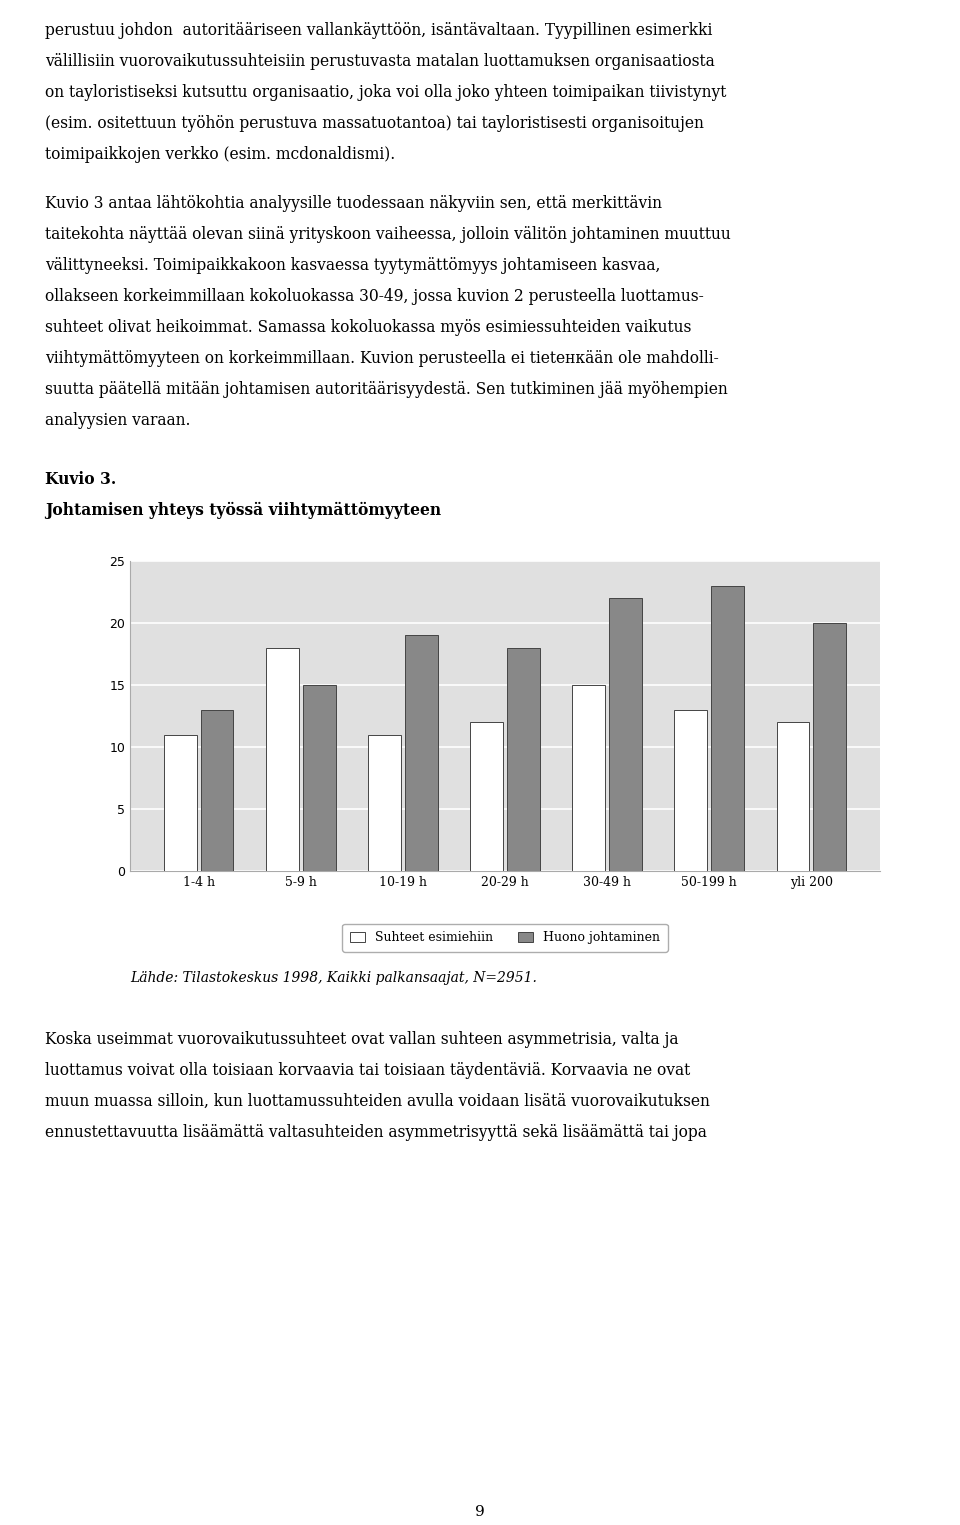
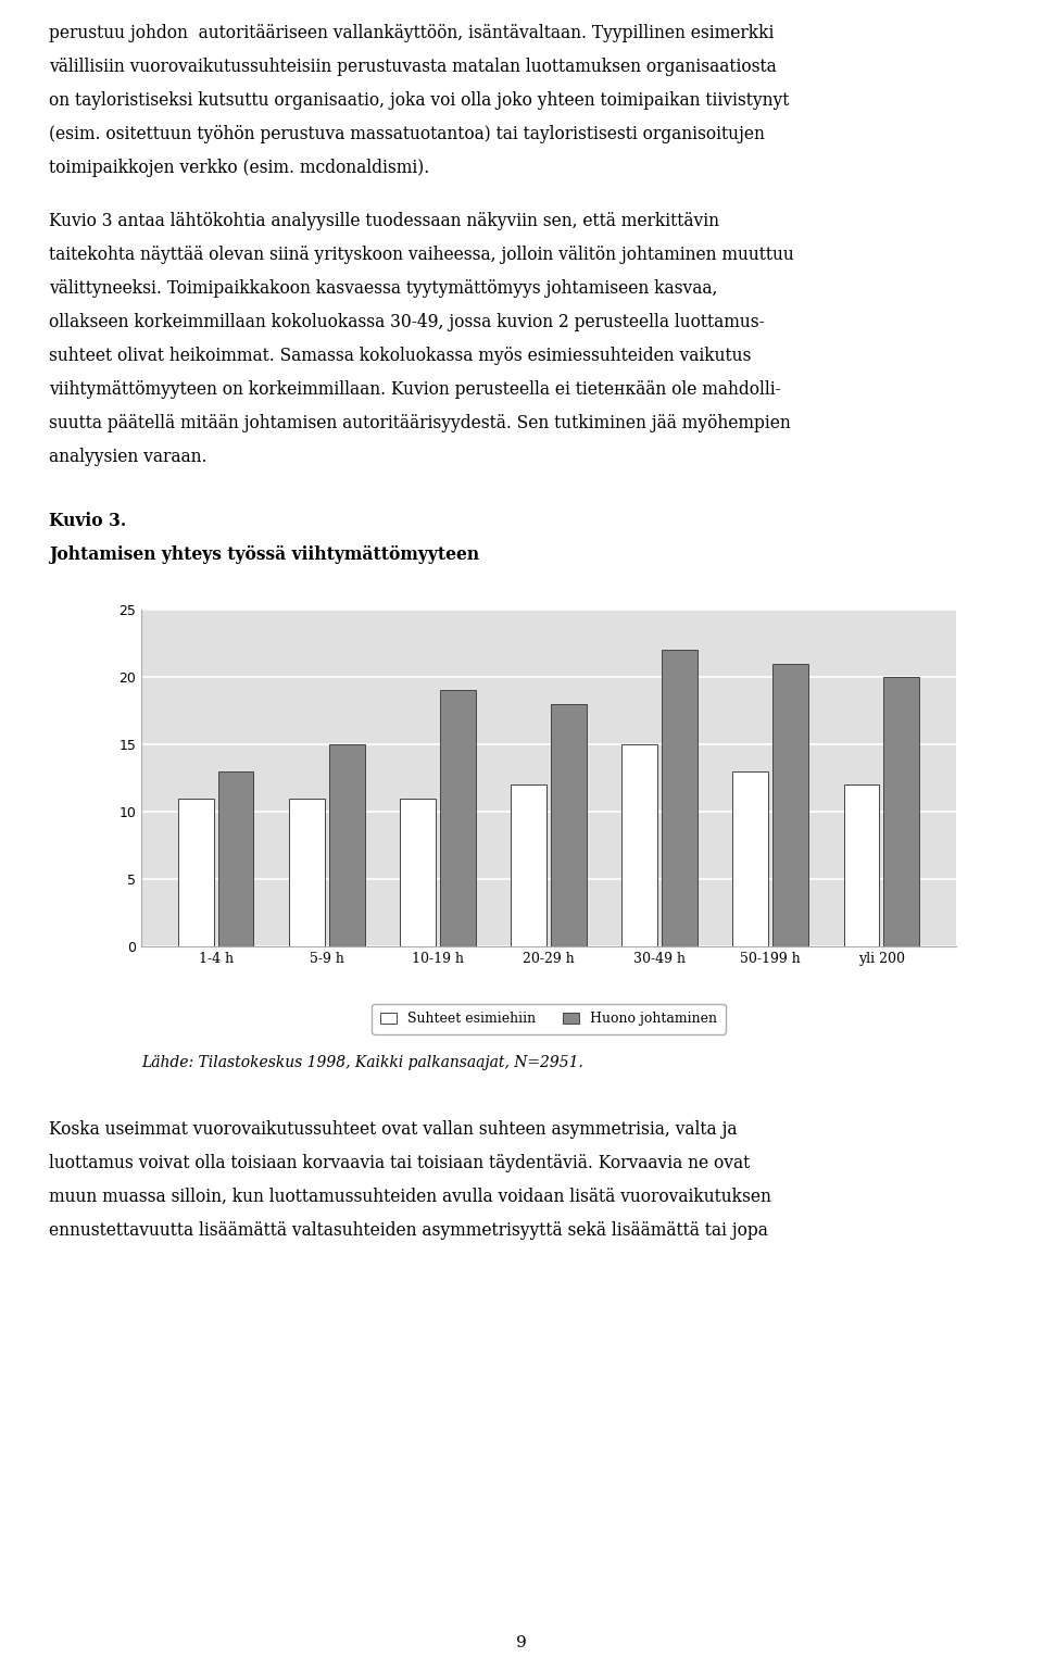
Suhteet esimiehiin/5-9 h: 18 -> 11
Huono johtaminen/50-199 h: 23 -> 21
